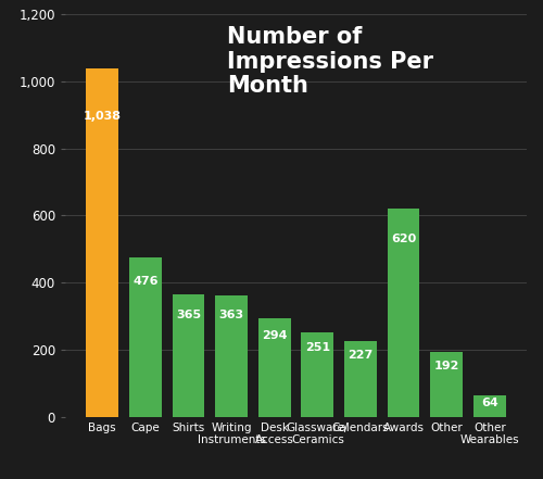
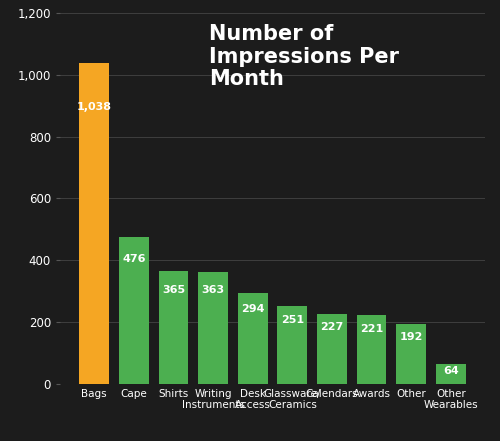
Awards: 620 -> 221
